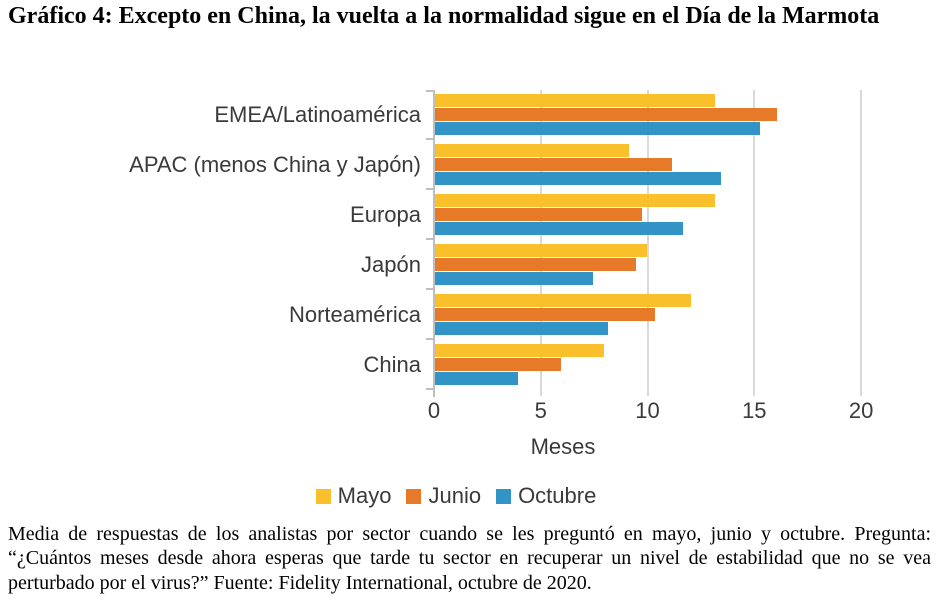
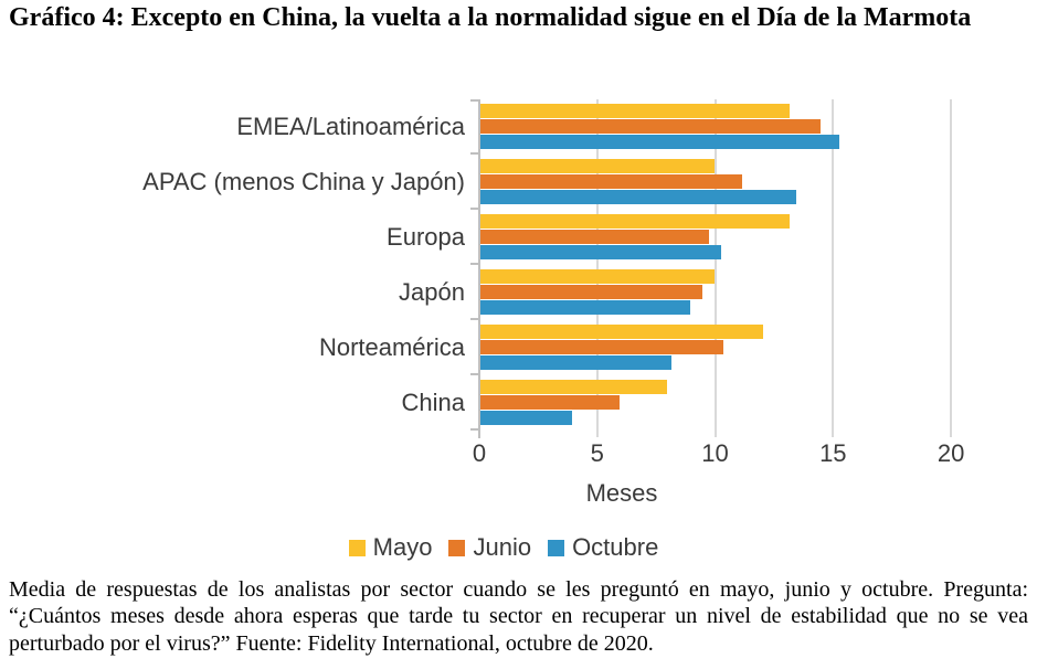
Junio/EMEA/Latinoamérica: 16.1 -> 14.5
Mayo/APAC (menos China y Japón): 9.2 -> 10.0
Octubre/Europa: 11.7 -> 10.3
Octubre/Japón: 7.5 -> 9.0
